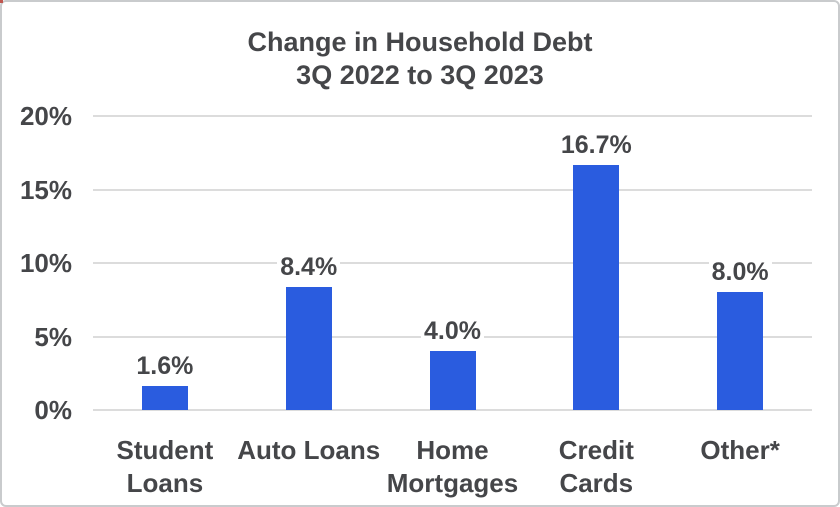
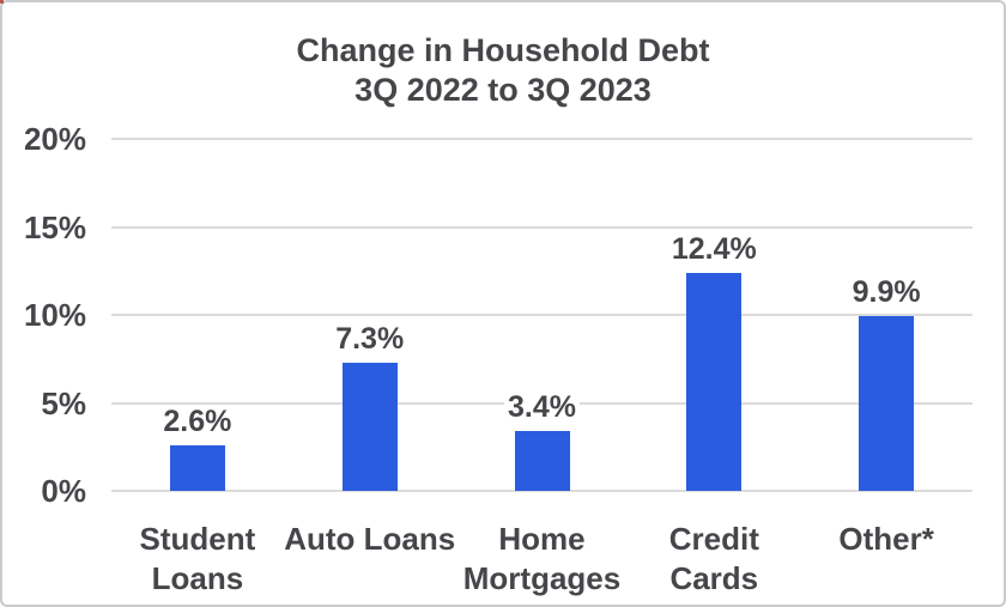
Student Loans: 1.6% -> 2.6%
Auto Loans: 8.4% -> 7.3%
Home Mortgages: 4.0% -> 3.4%
Credit Cards: 16.7% -> 12.4%
Other*: 8.0% -> 9.9%
